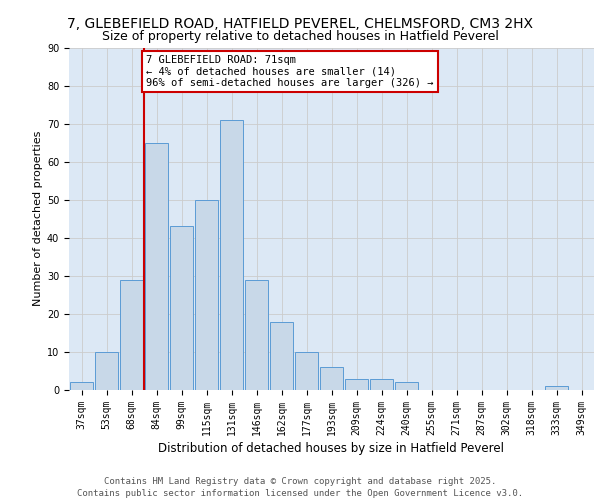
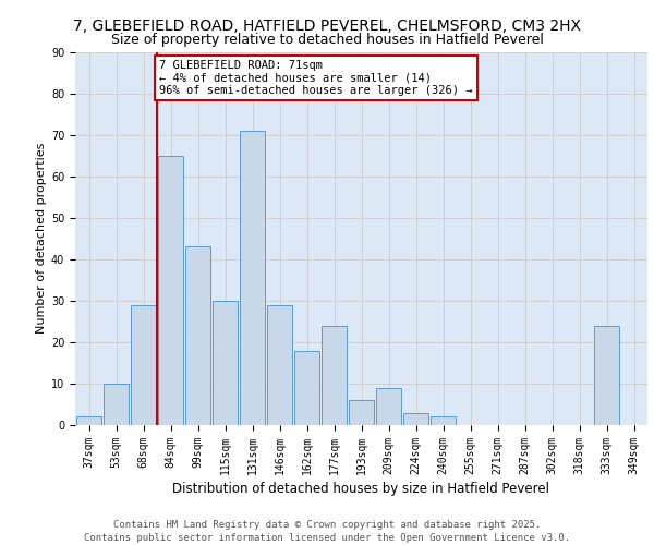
115sqm: 50 -> 30
177sqm: 10 -> 24
209sqm: 3 -> 9
333sqm: 1 -> 24
